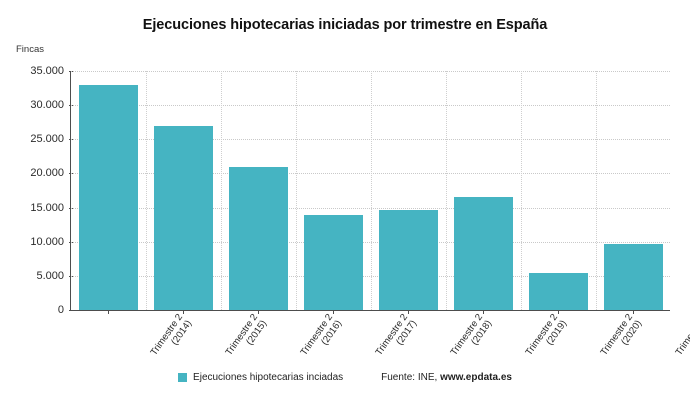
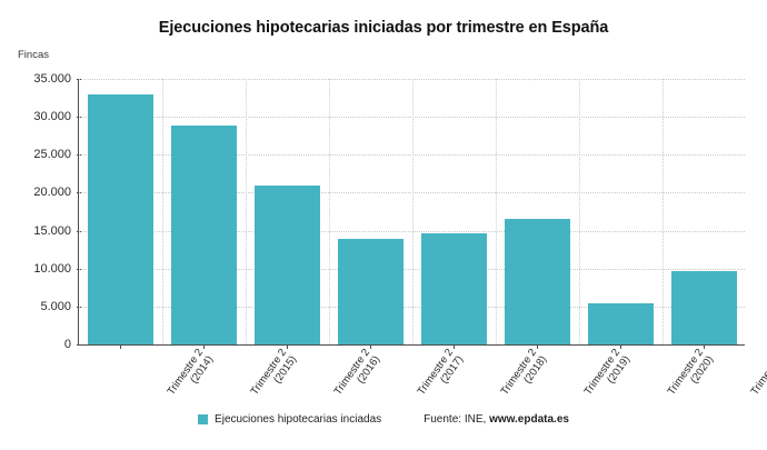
Trimestre 2 (2015): 27000 -> 29000
